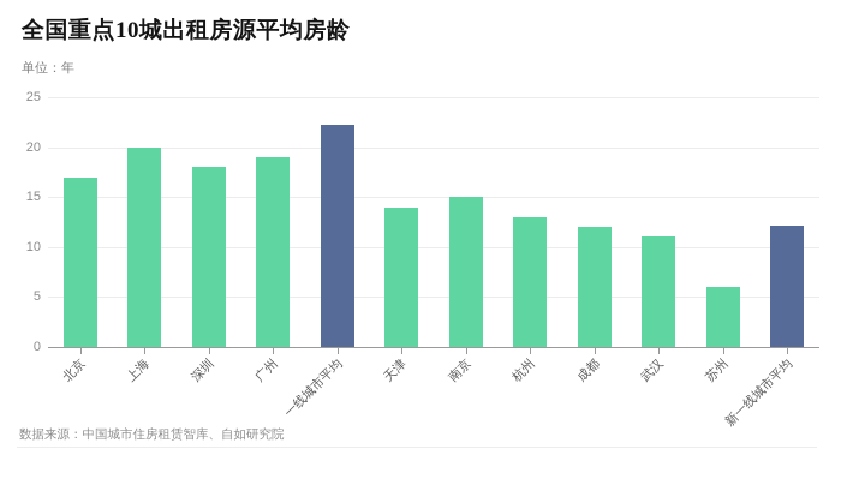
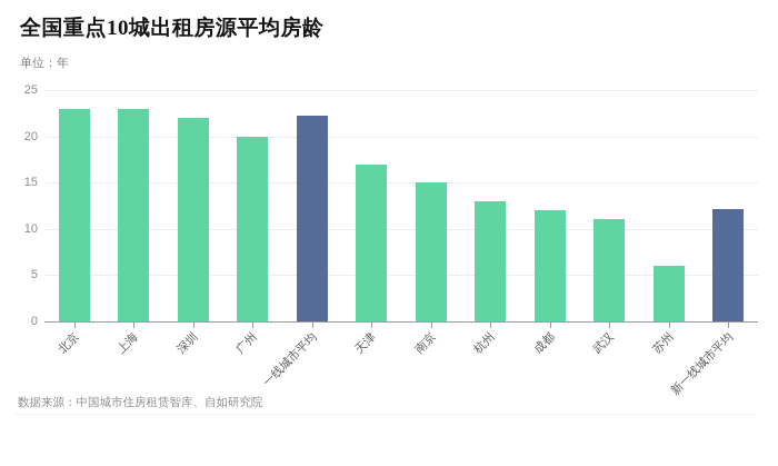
北京: 17 -> 23
上海: 20 -> 23
深圳: 18 -> 22
广州: 19 -> 20
天津: 14 -> 17
